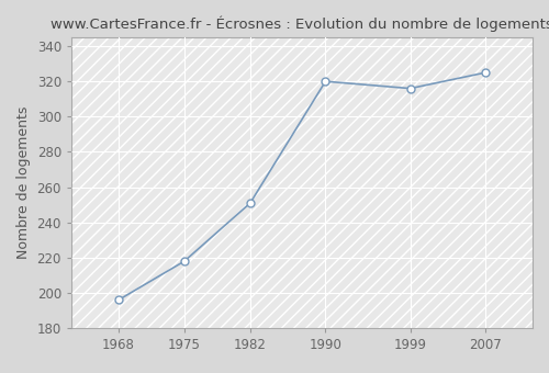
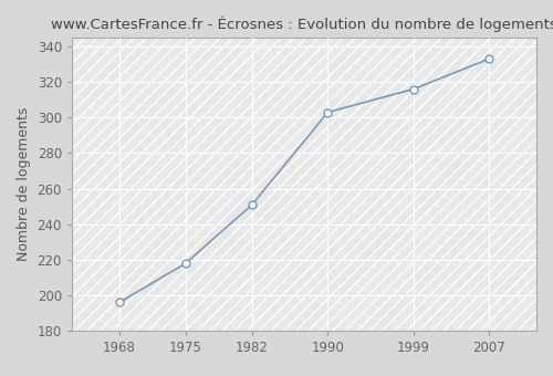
1990: 320 -> 303
2007: 325 -> 333
